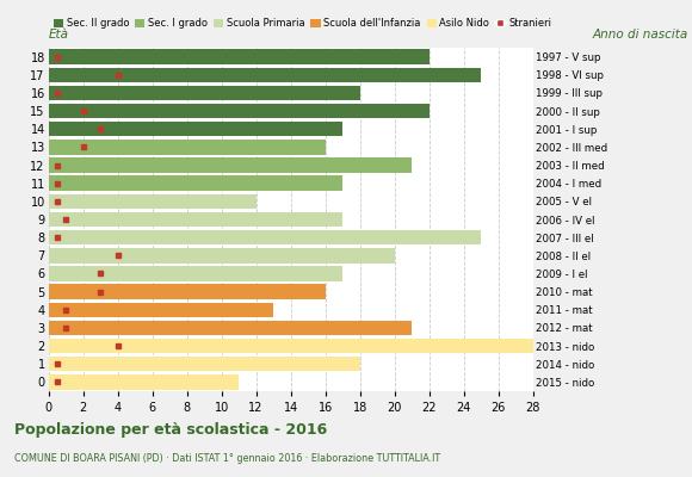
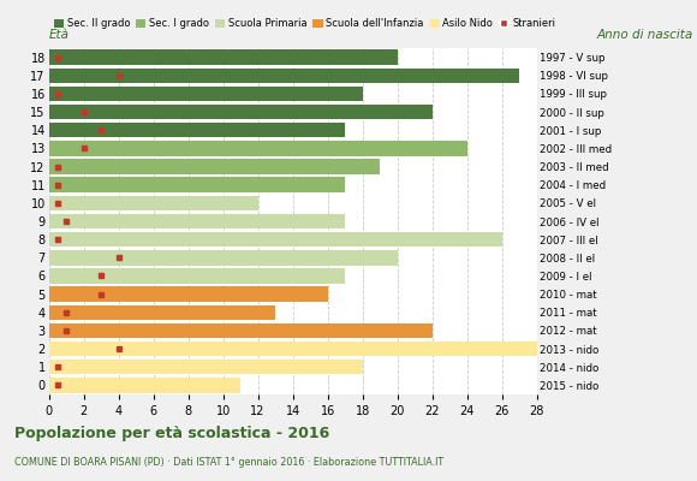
18: 22 -> 20
17: 25 -> 27
13: 16 -> 24
12: 21 -> 19
8: 25 -> 26
3: 21 -> 22
